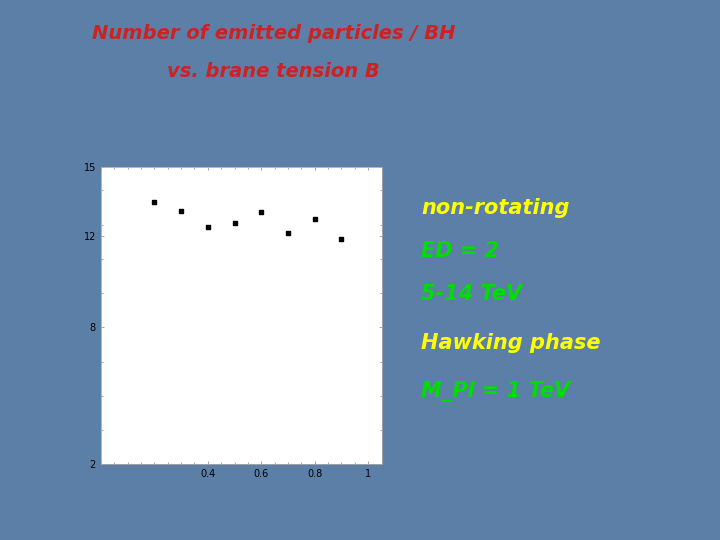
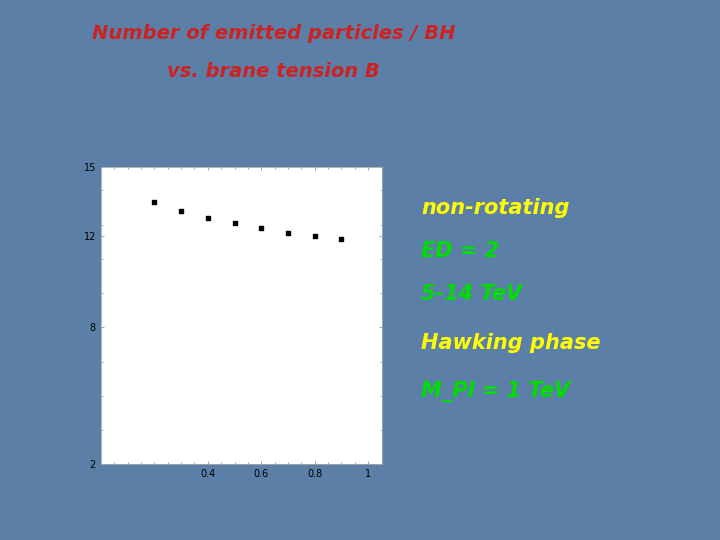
0.4: 12.40 -> 12.80
0.6: 13.05 -> 12.35
0.8: 12.75 -> 12.00
